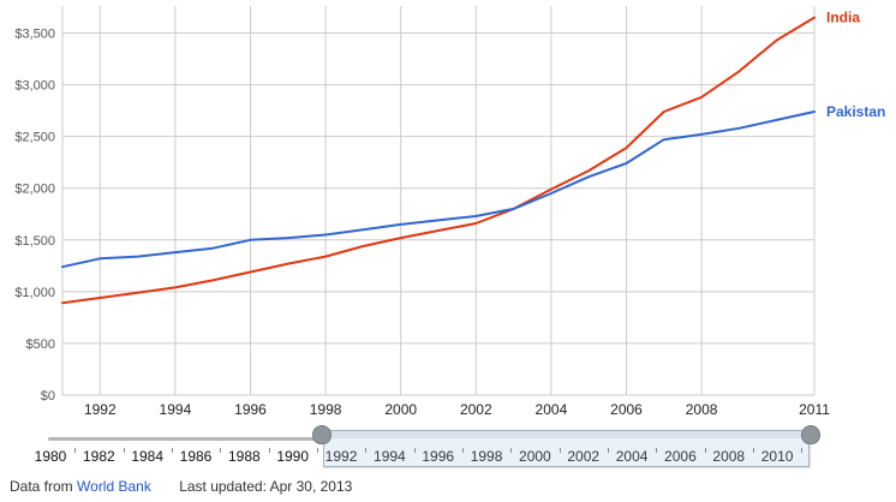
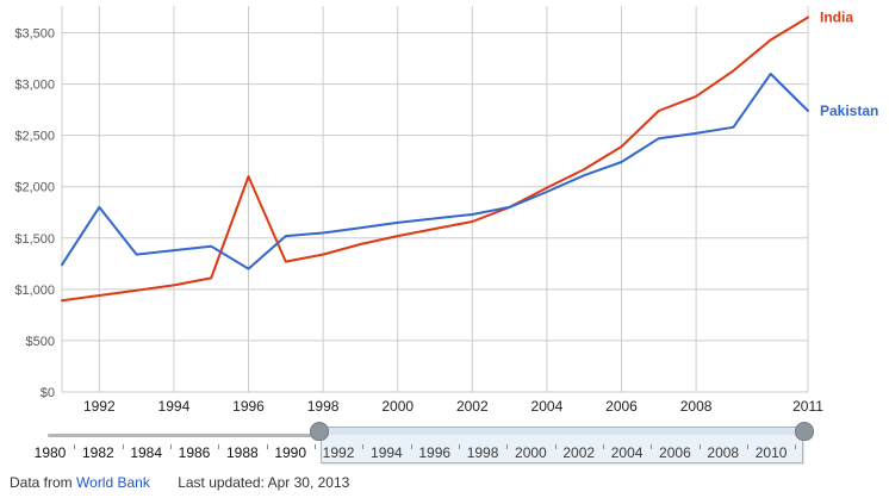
Pakistan/1992: $1300 -> $1800
India/1996: $1200 -> $2100
Pakistan/1996: $1500 -> $1200
Pakistan/2010: $2700 -> $3100
